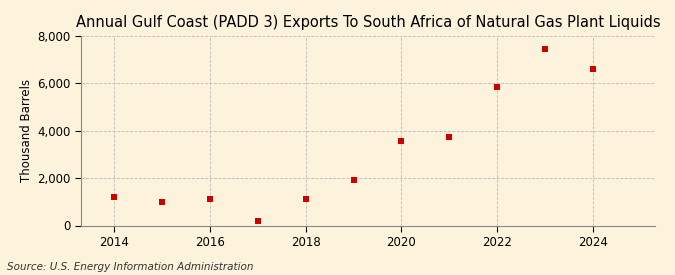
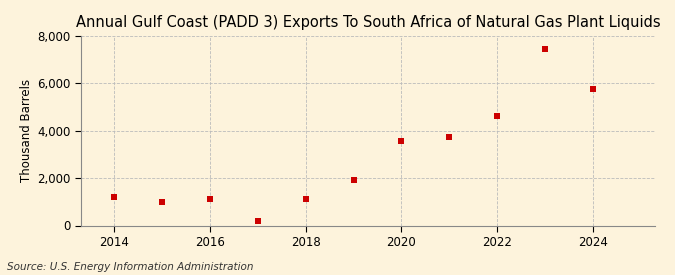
2022: 5,850 -> 4,600
2024: 6,600 -> 5,750
